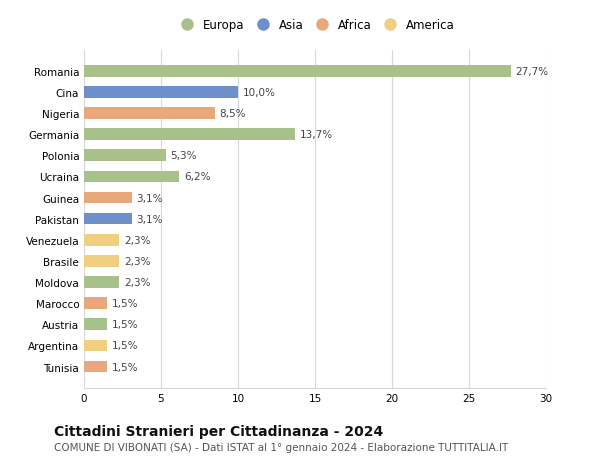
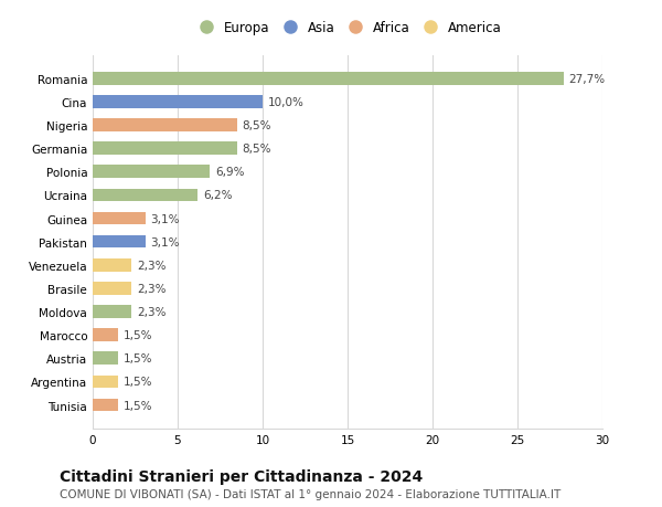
Germania: 13,7% -> 8,5%
Polonia: 5,3% -> 6,9%
